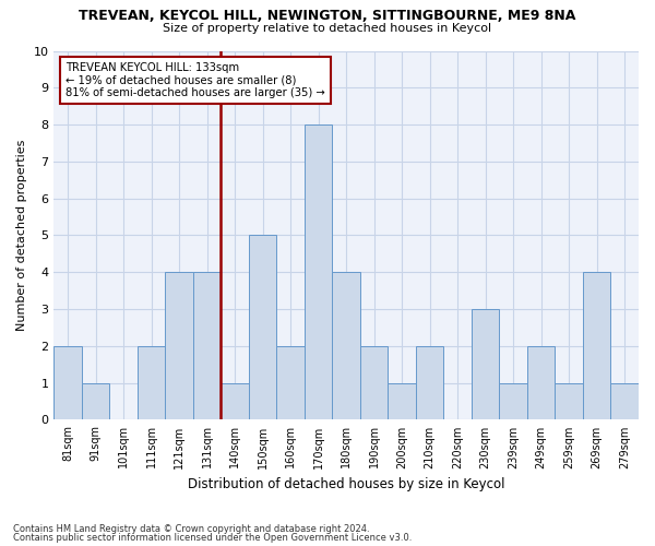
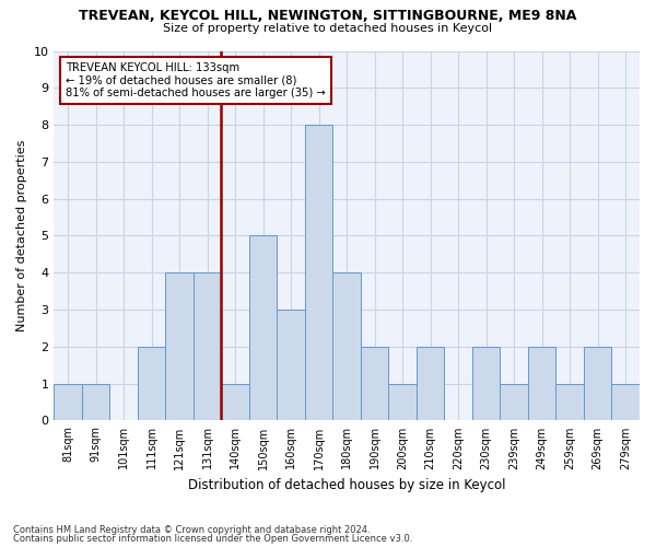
81sqm: 2 -> 1
160sqm: 2 -> 3
230sqm: 3 -> 2
269sqm: 4 -> 2
